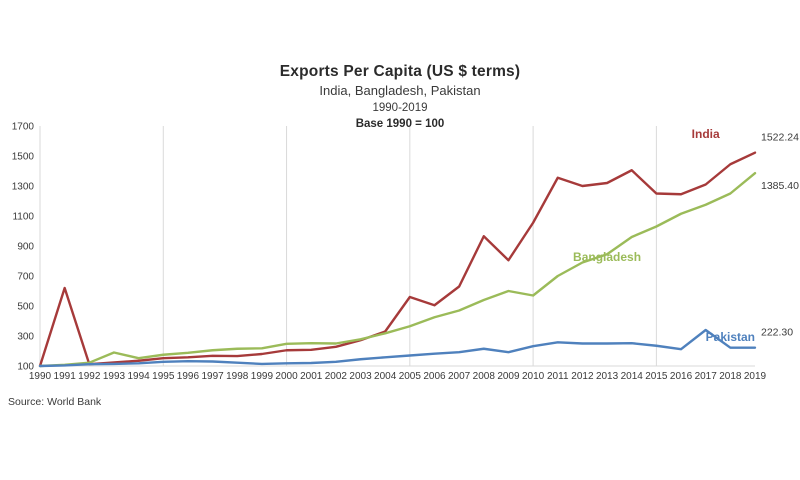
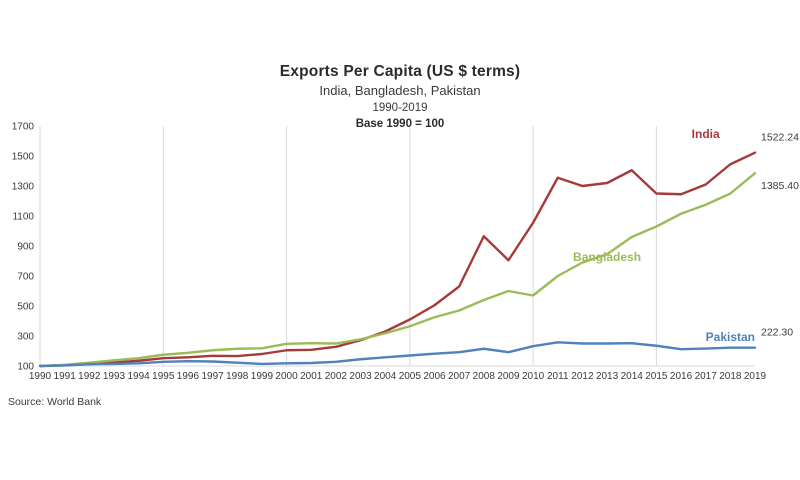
India/1991: 620 -> 100
Bangladesh/1993: 190 -> 140
India/2005: 560 -> 410
Pakistan/2017: 340 -> 220
